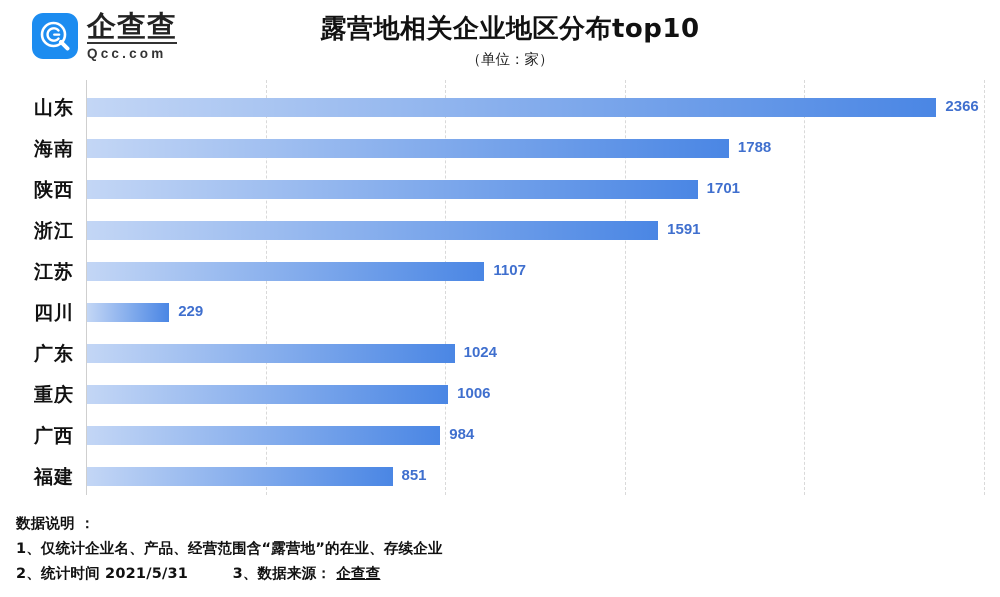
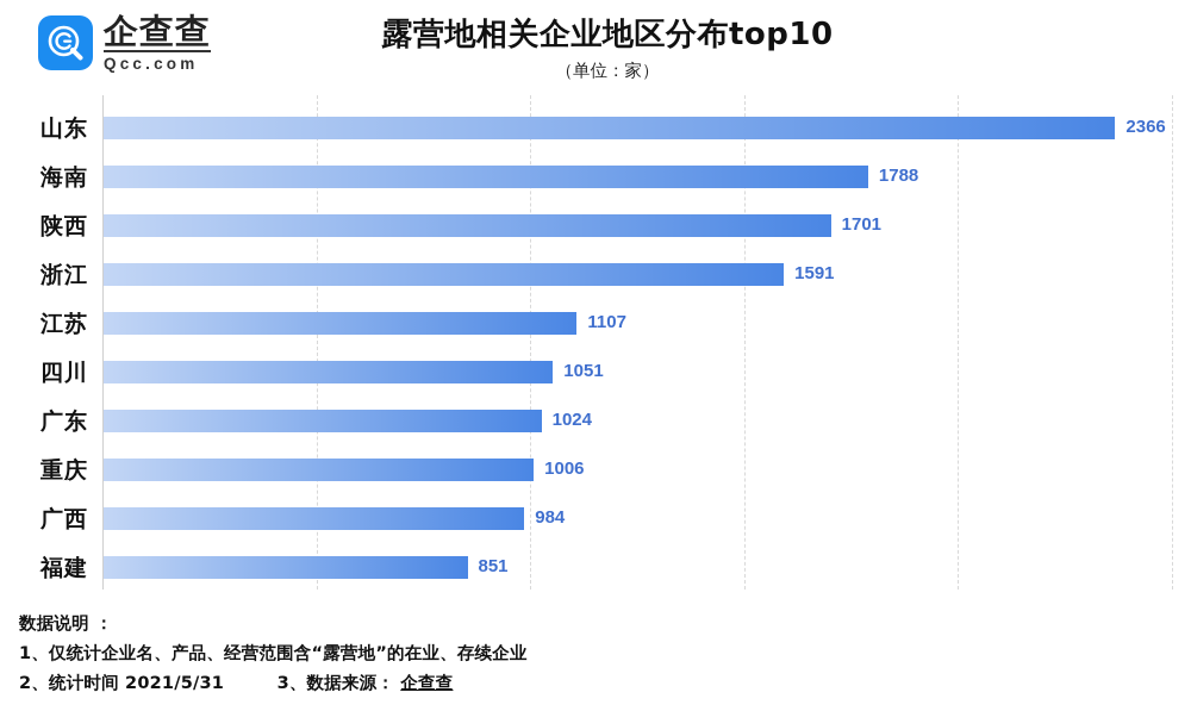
四川: 229 -> 1051
